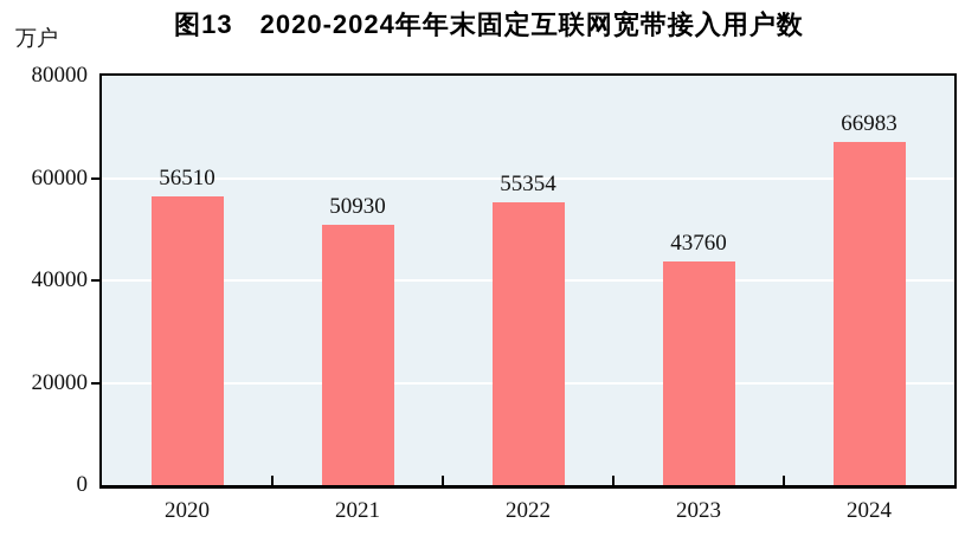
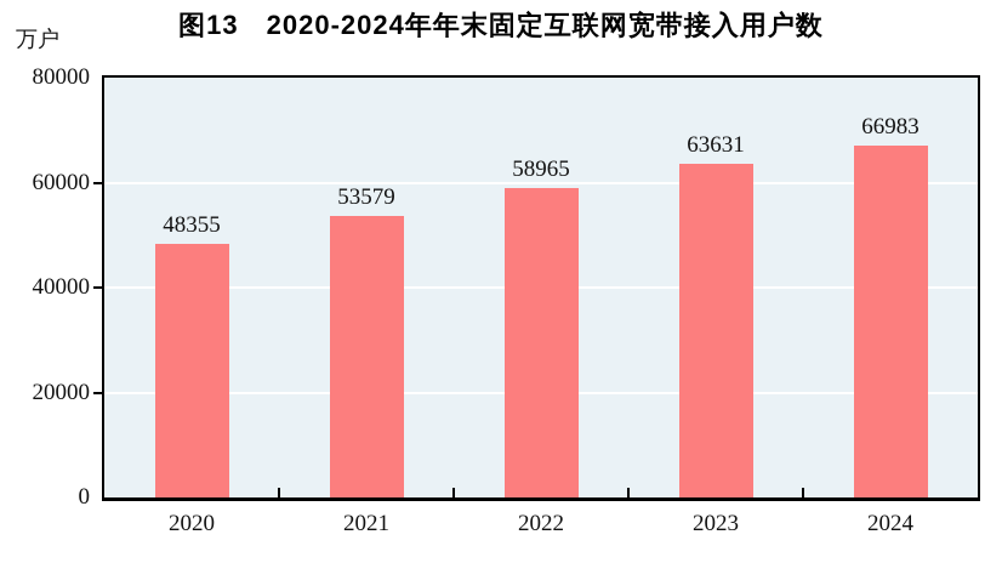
2020: 56510 -> 48355
2021: 50930 -> 53579
2022: 55354 -> 58965
2023: 43760 -> 63631
